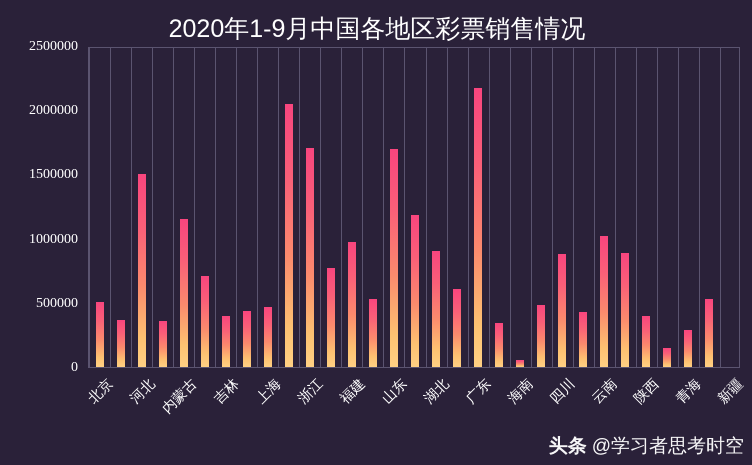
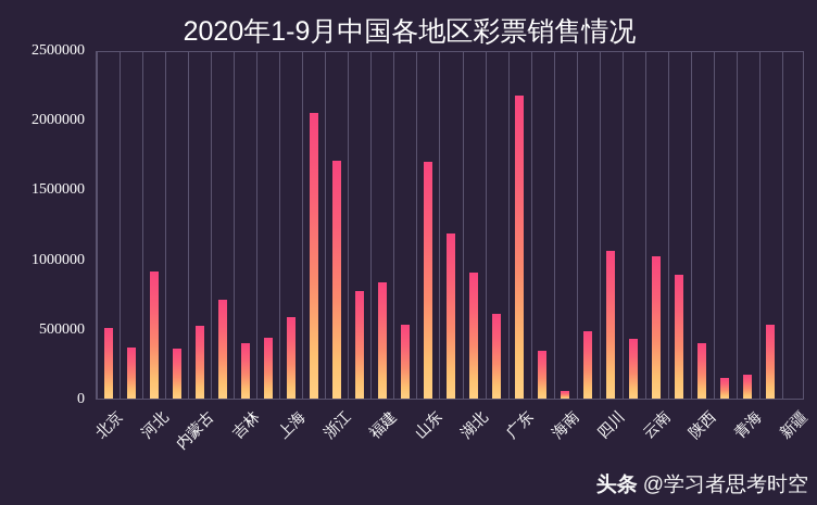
河北: 1500000 -> 920000
内蒙古: 1150000 -> 520000
上海: 470000 -> 580000
福建: 970000 -> 830000
四川: 880000 -> 1060000
青海: 290000 -> 170000
